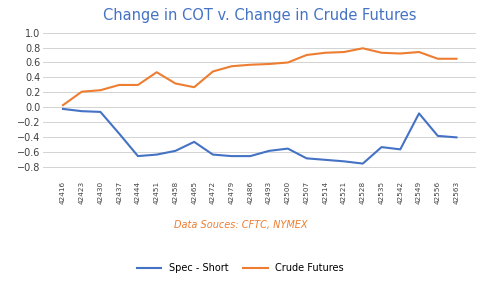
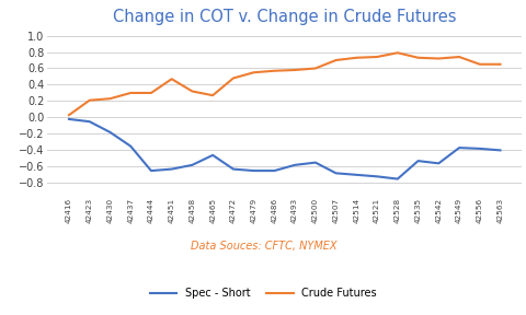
Spec - Short/42430: -0.06 -> -0.18
Spec - Short/42549: -0.08 -> -0.37
